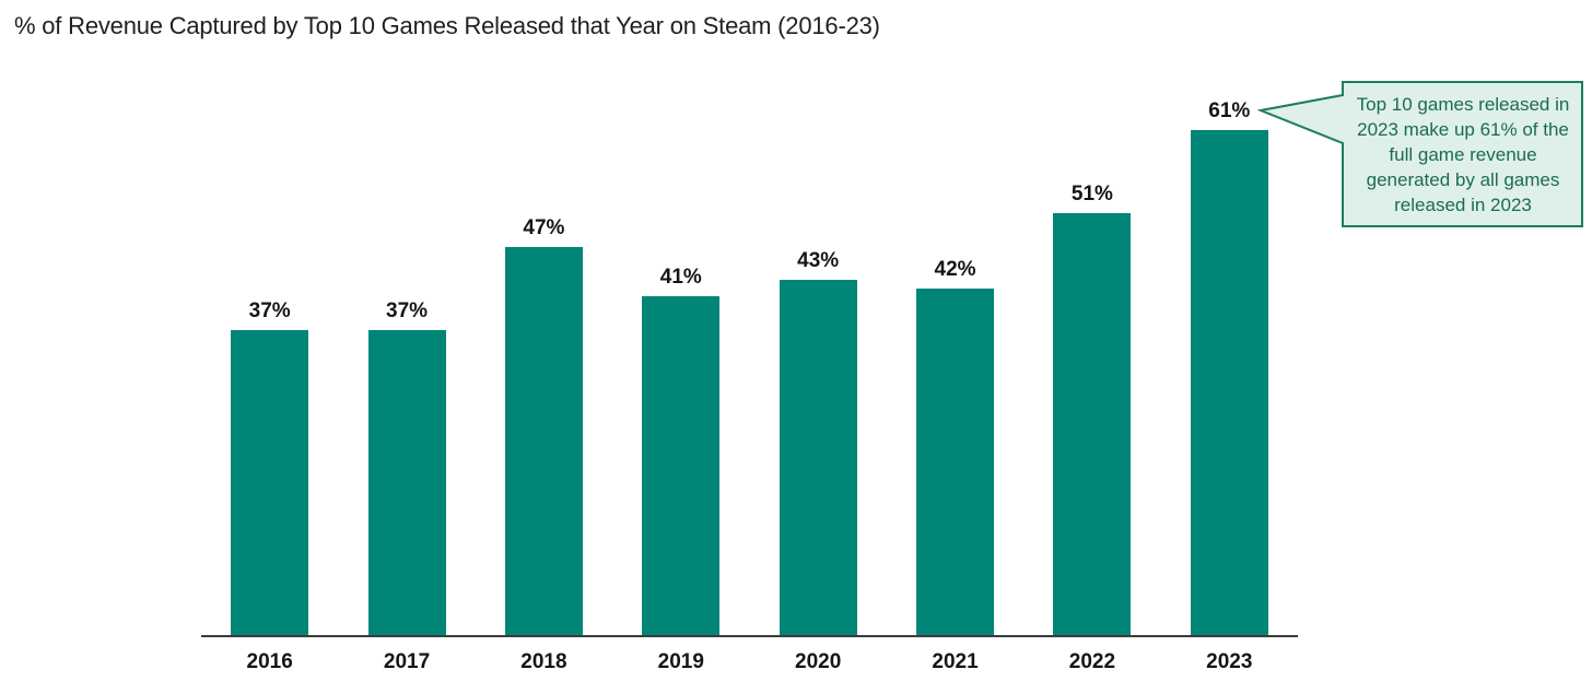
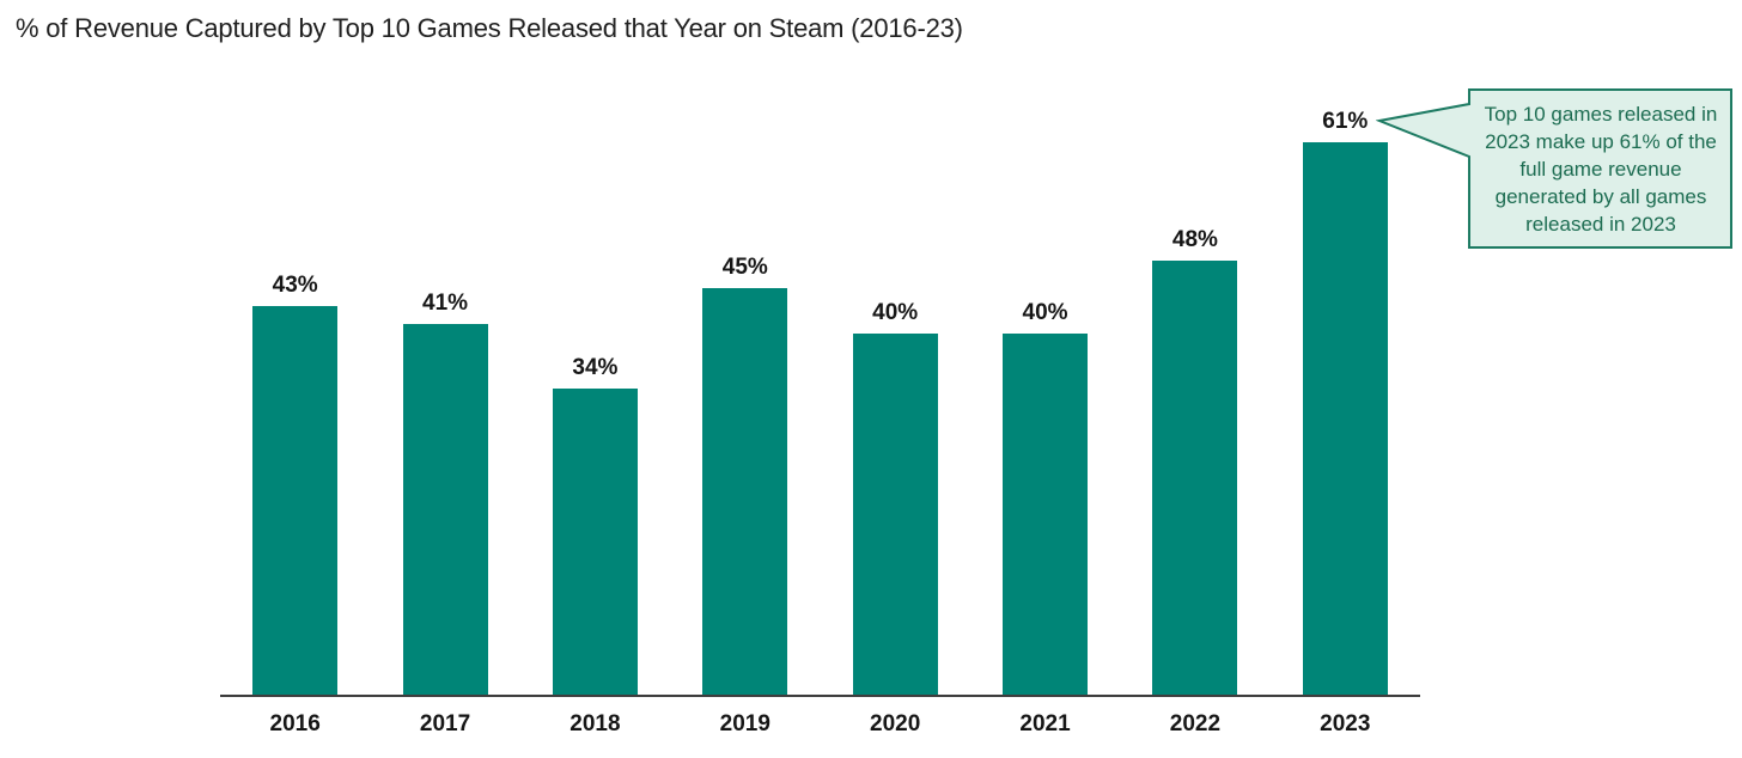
2016: 37% -> 43%
2017: 37% -> 41%
2018: 47% -> 34%
2019: 41% -> 45%
2020: 43% -> 40%
2021: 42% -> 40%
2022: 51% -> 48%
